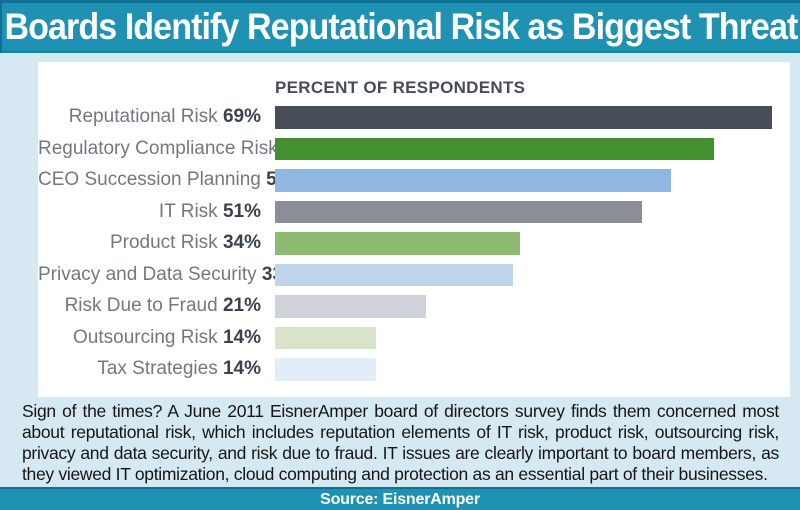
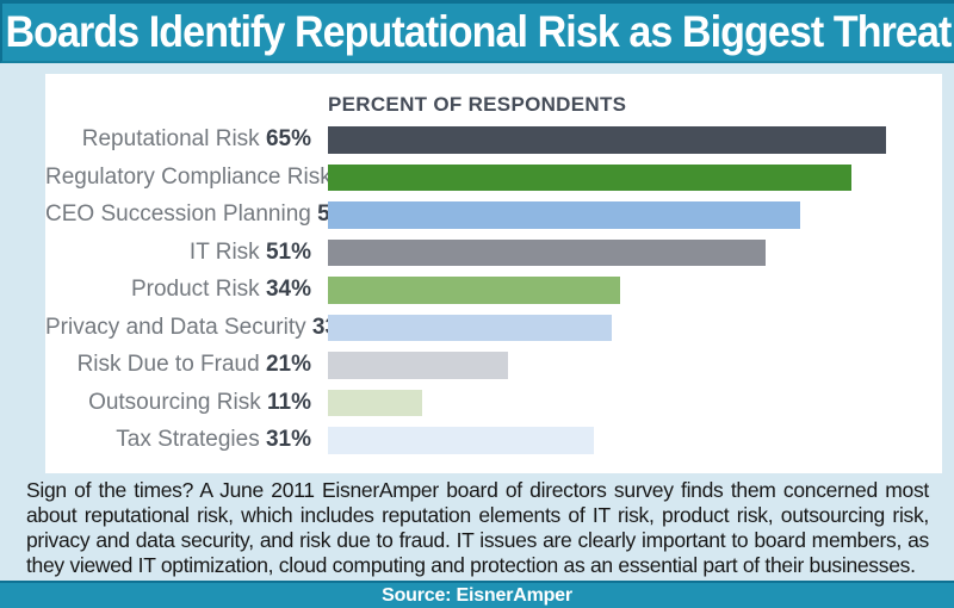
Reputational Risk: 69% -> 65%
Outsourcing Risk: 14% -> 11%
Tax Strategies: 14% -> 31%
